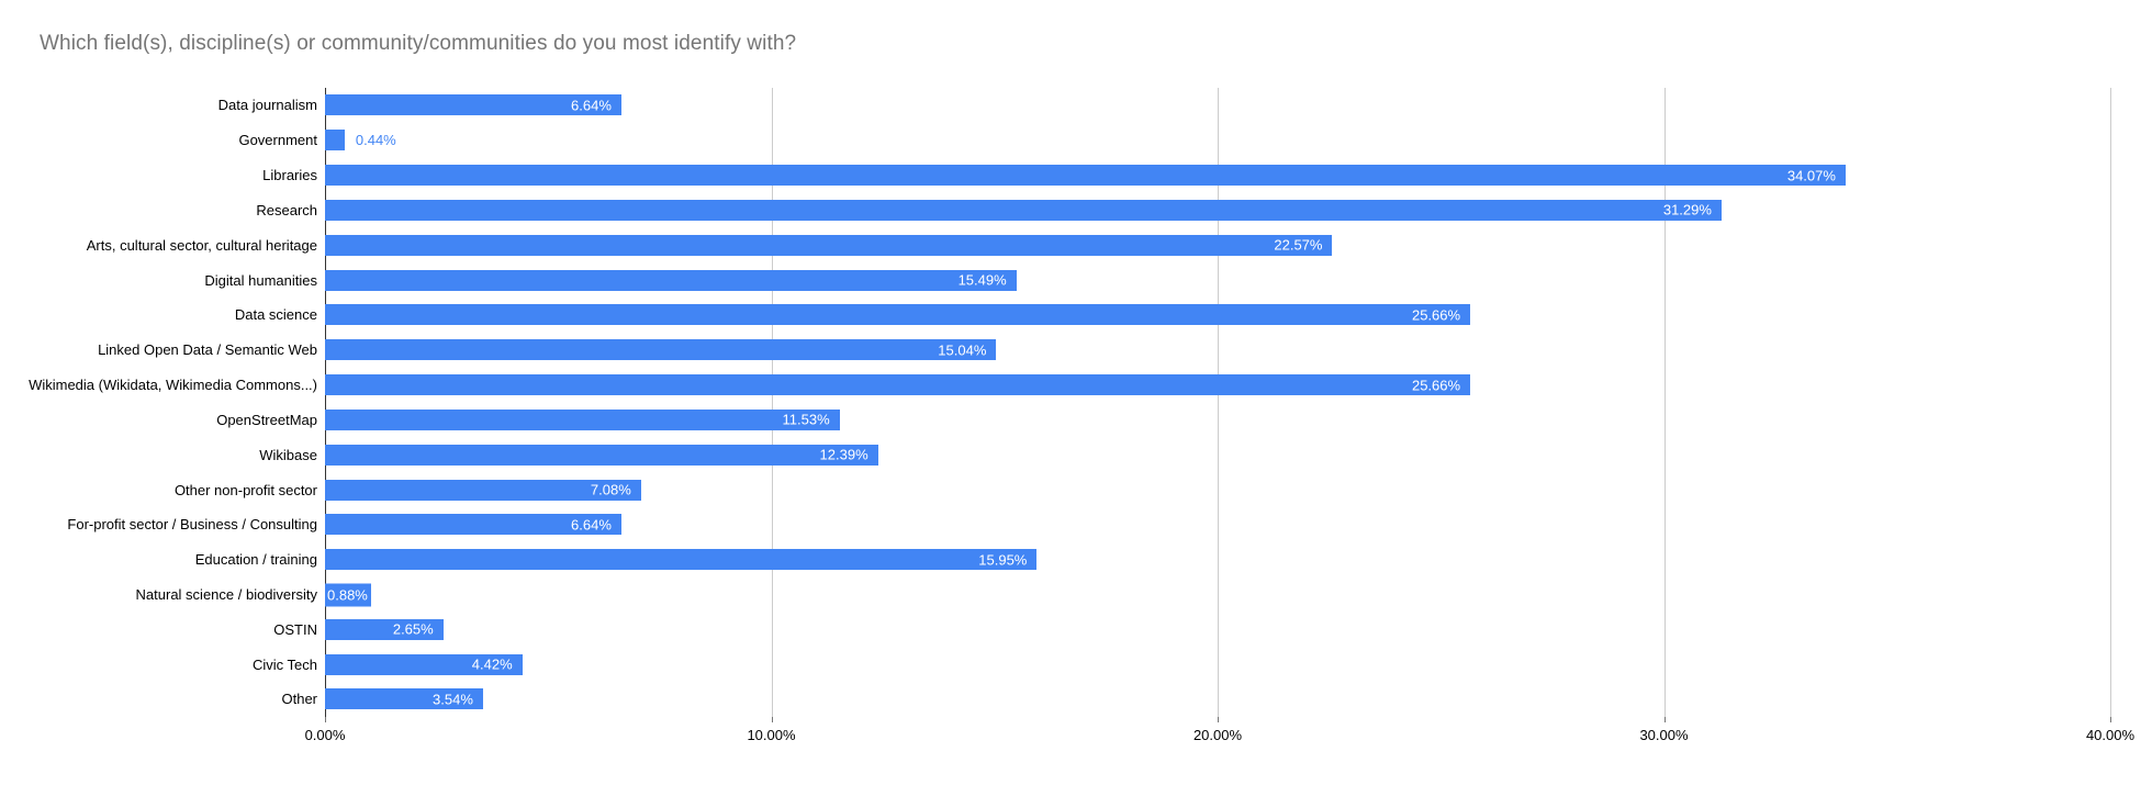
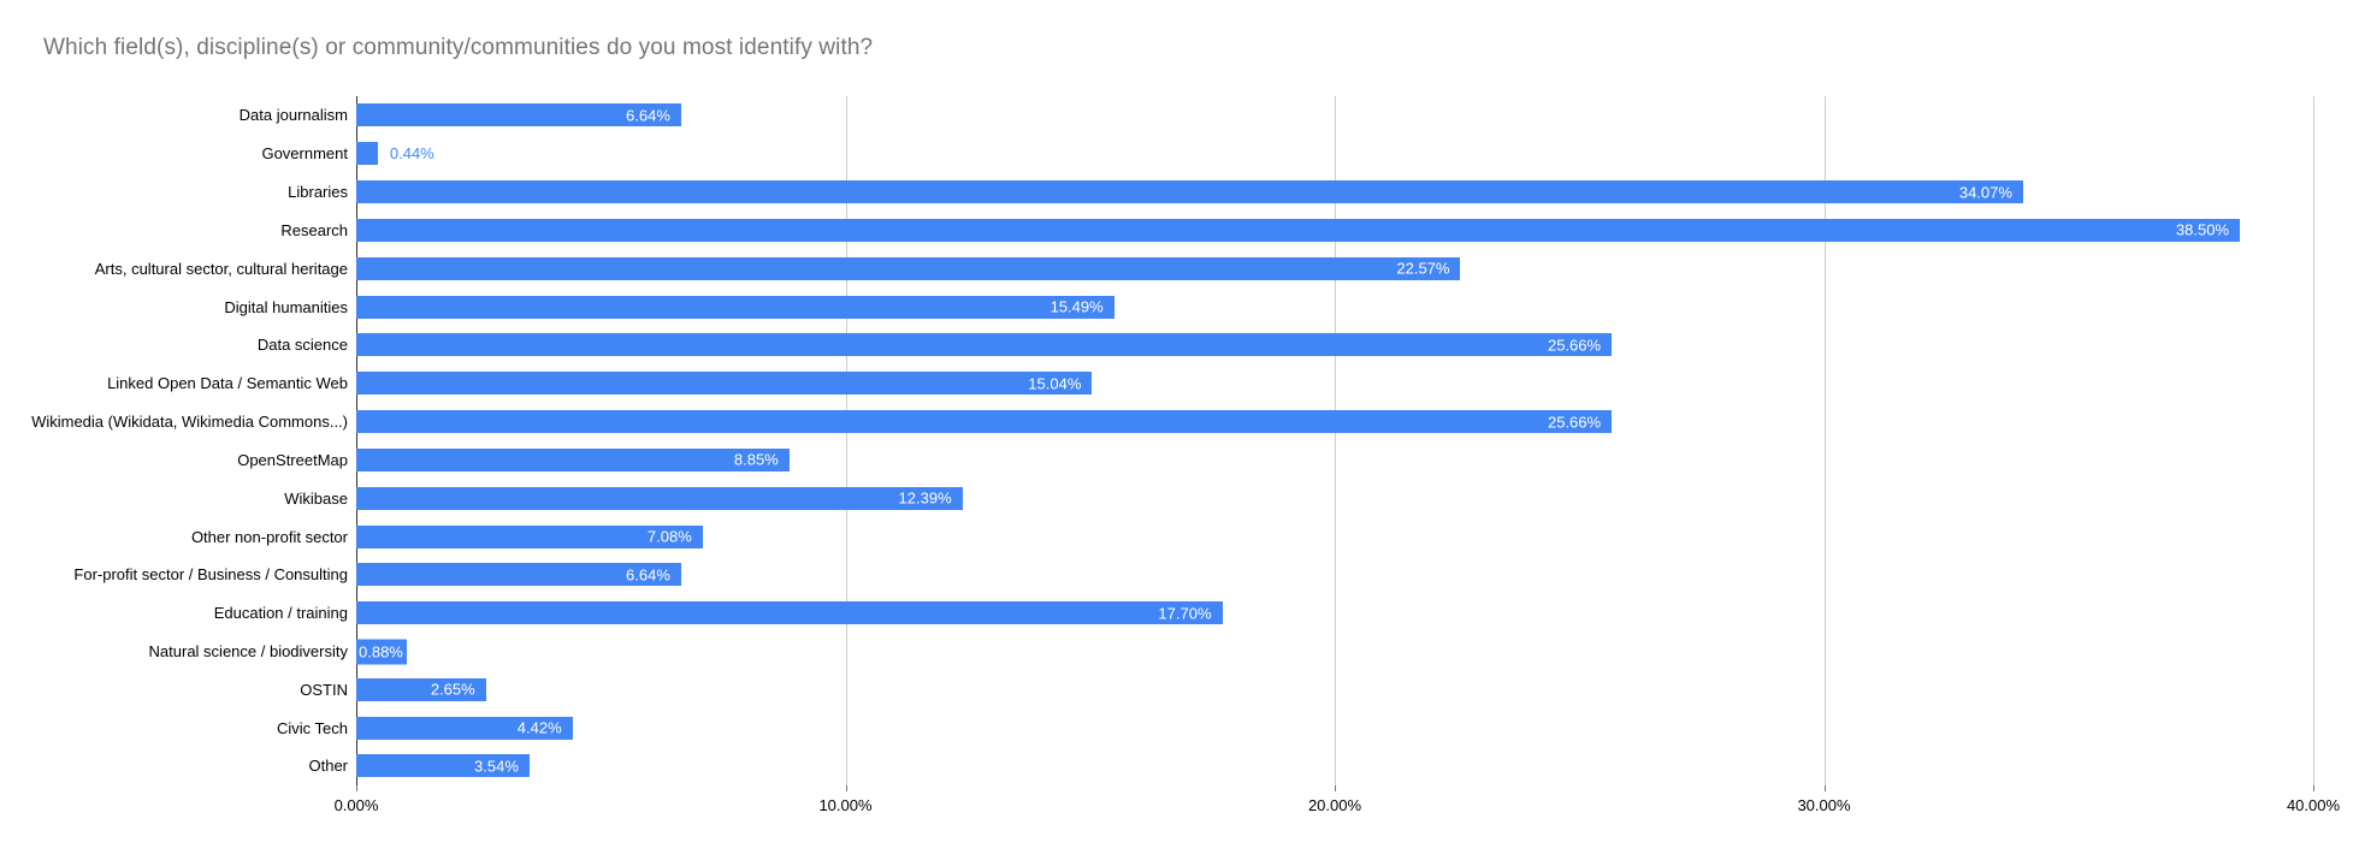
Research: 31.29% -> 38.50%
OpenStreetMap: 11.53% -> 8.85%
Education / training: 15.95% -> 17.70%
